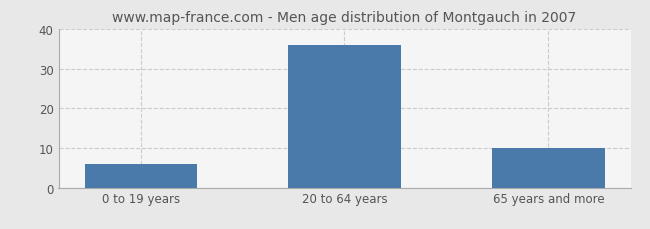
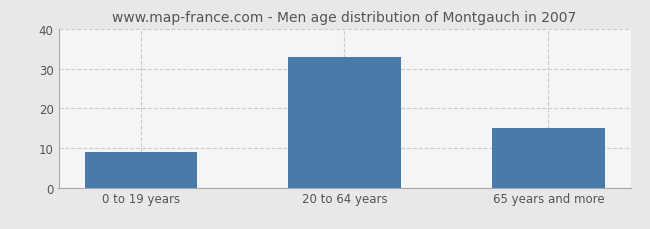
0 to 19 years: 6 -> 9
20 to 64 years: 36 -> 33
65 years and more: 10 -> 15
